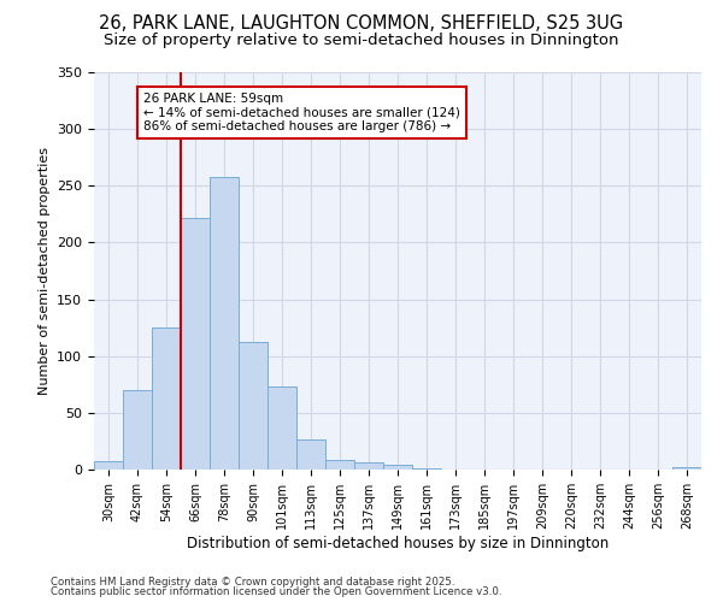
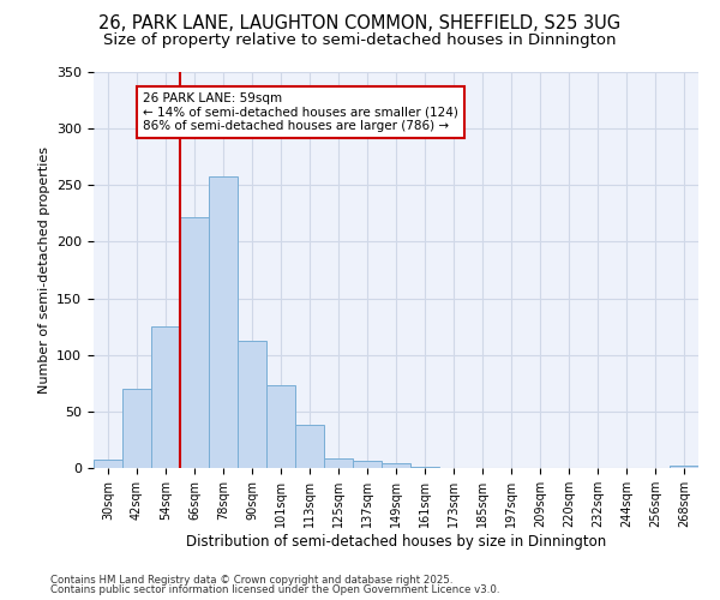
113sqm: 26 -> 38
